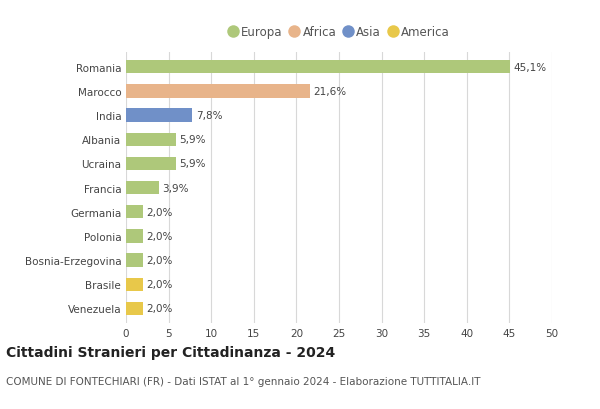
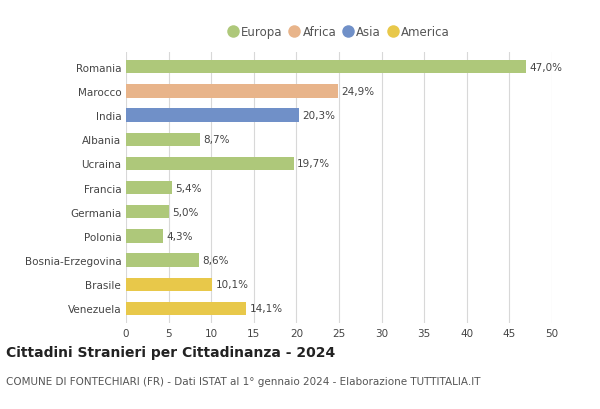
Romania: 45,1% -> 47,0%
Marocco: 21,6% -> 24,9%
India: 7,8% -> 20,3%
Albania: 5,9% -> 8,7%
Ucraina: 5,9% -> 19,7%
Francia: 3,9% -> 5,4%
Germania: 2,0% -> 5,0%
Polonia: 2,0% -> 4,3%
Bosnia-Erzegovina: 2,0% -> 8,6%
Brasile: 2,0% -> 10,1%
Venezuela: 2,0% -> 14,1%
